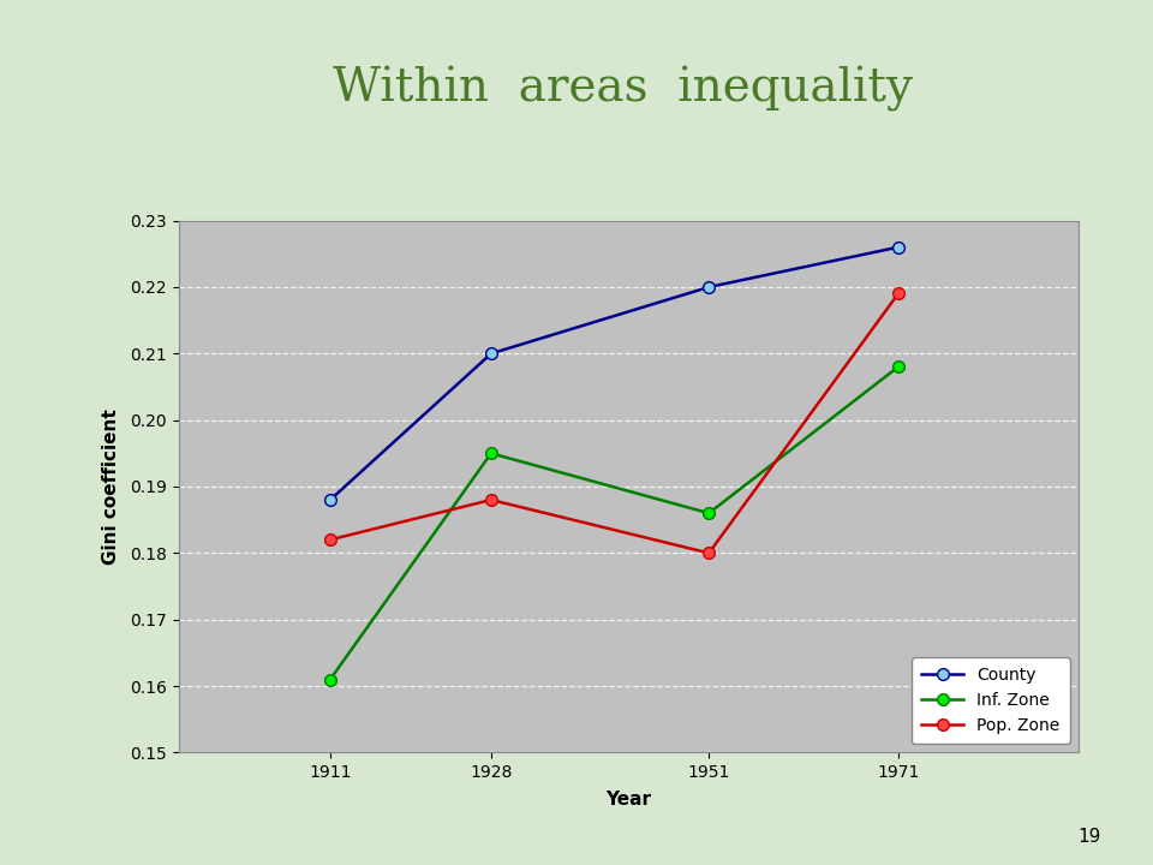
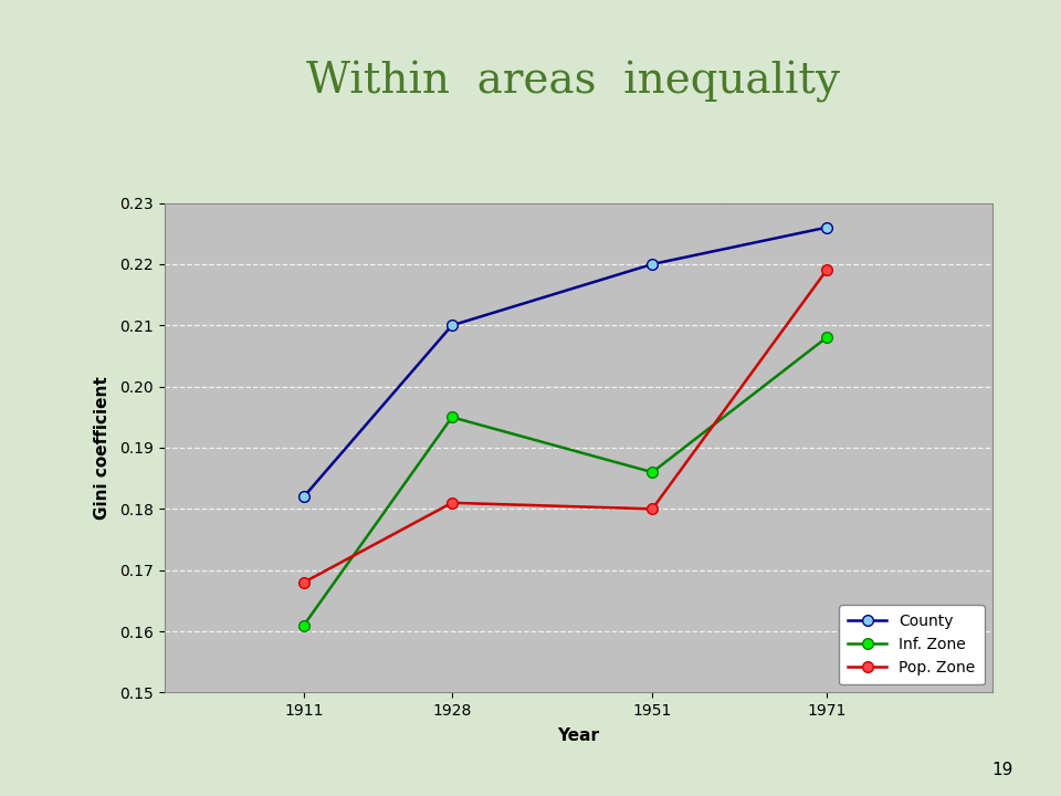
County/1911: 0.188 -> 0.182
Pop. Zone/1911: 0.182 -> 0.168
Pop. Zone/1928: 0.188 -> 0.181
